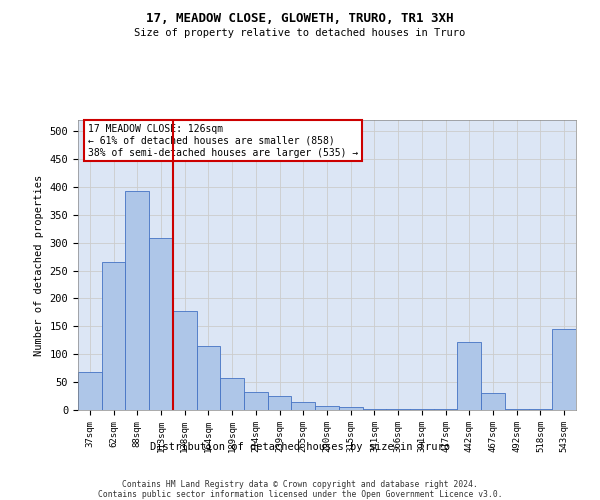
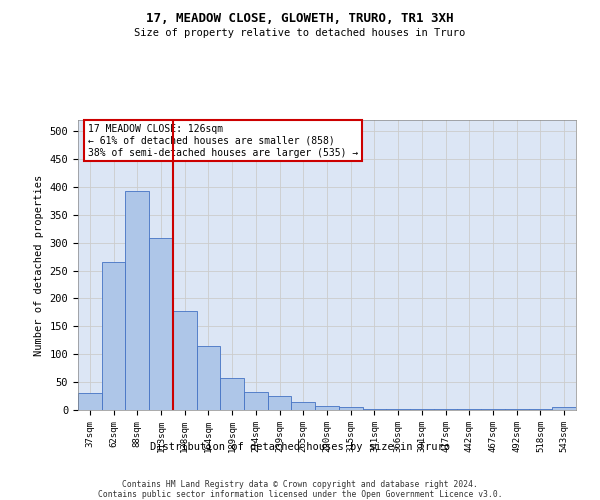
37sqm: 68 -> 30
442sqm: 122 -> 2
467sqm: 30 -> 2
543sqm: 146 -> 5
